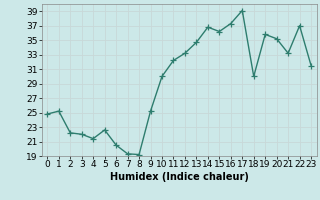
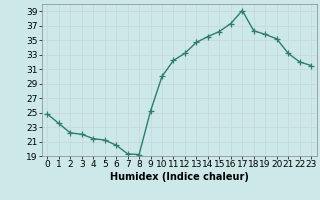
1: 25.2 -> 23.5
5: 22.6 -> 21.2
14: 36.8 -> 35.5
18: 30.0 -> 36.3
22: 37.0 -> 32.0
